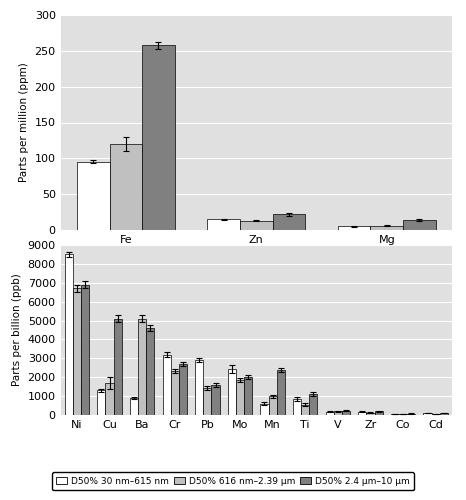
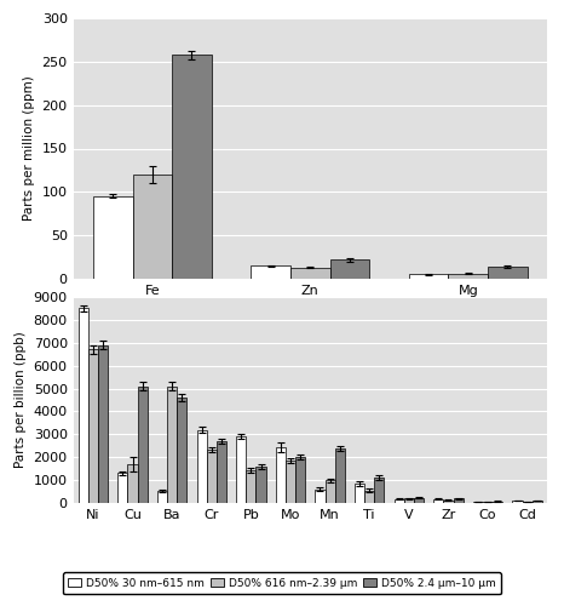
D50% 30 nm–615 nm/Ba: 900 -> 600
